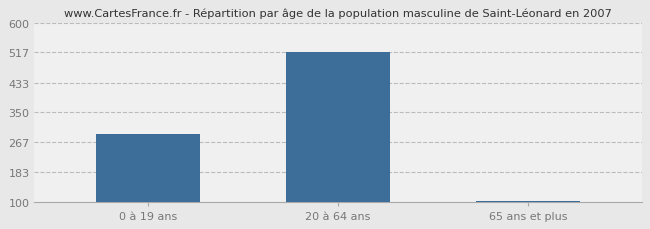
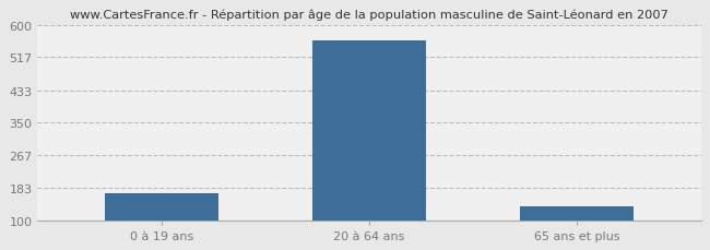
0 à 19 ans: 290 -> 170
20 à 64 ans: 517 -> 560
65 ans et plus: 103 -> 135
